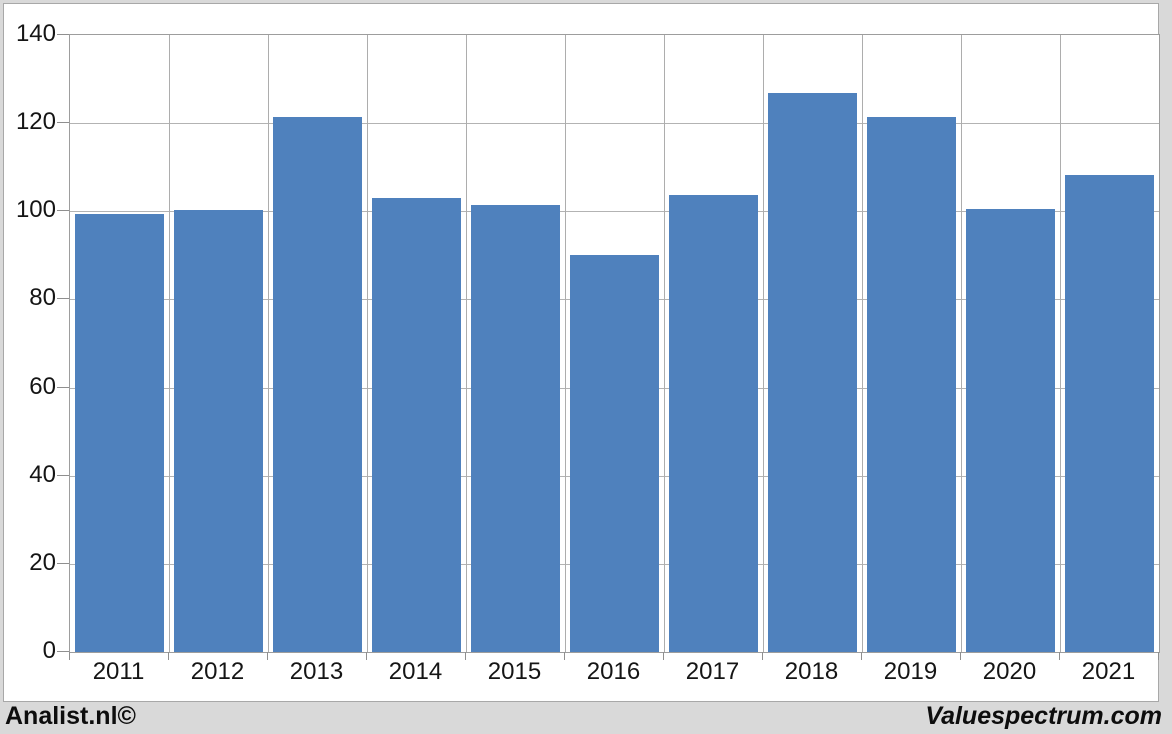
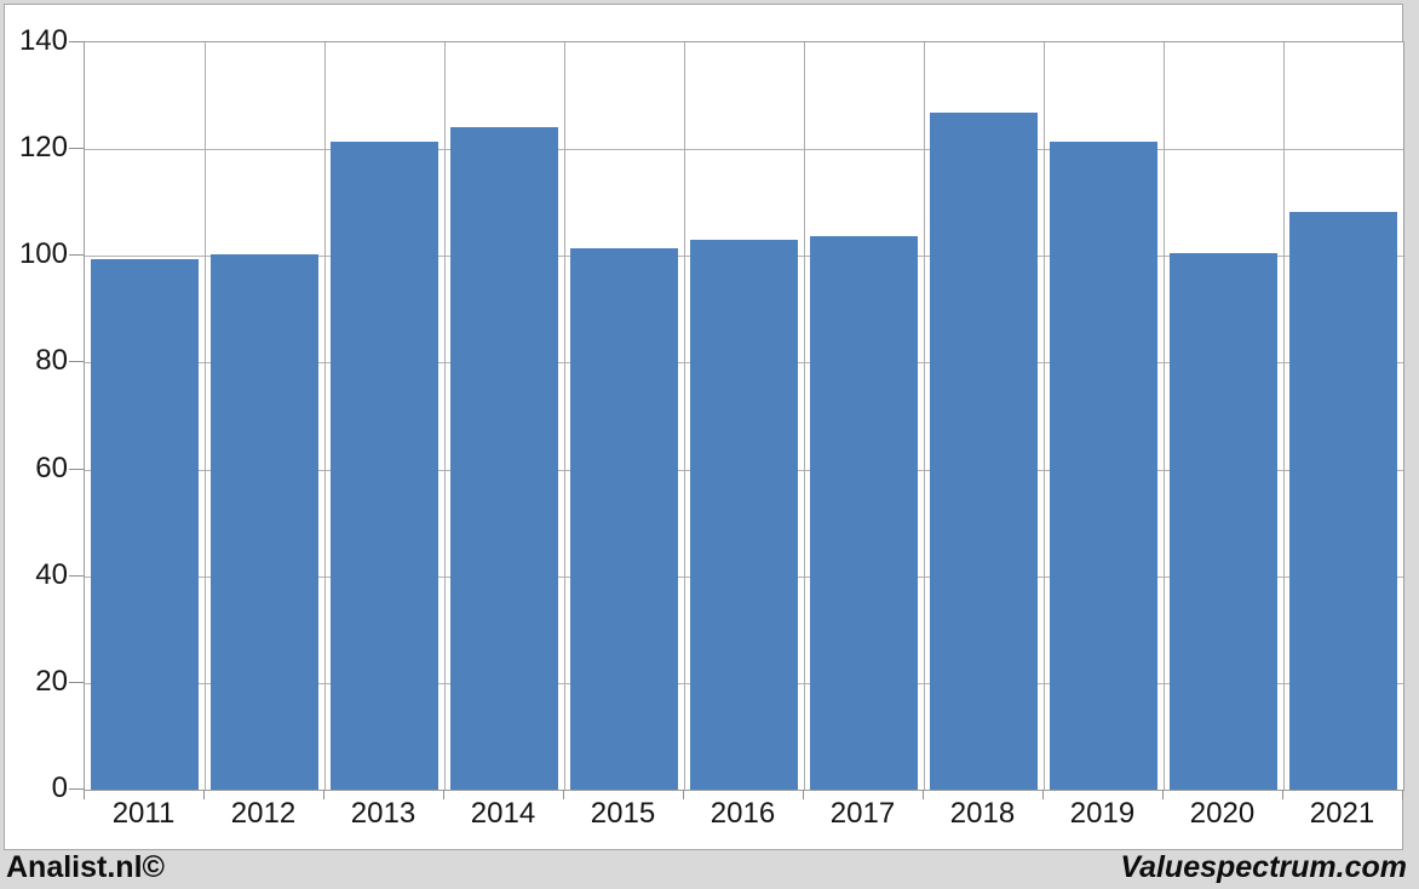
2014: 103 -> 124
2016: 90 -> 103
